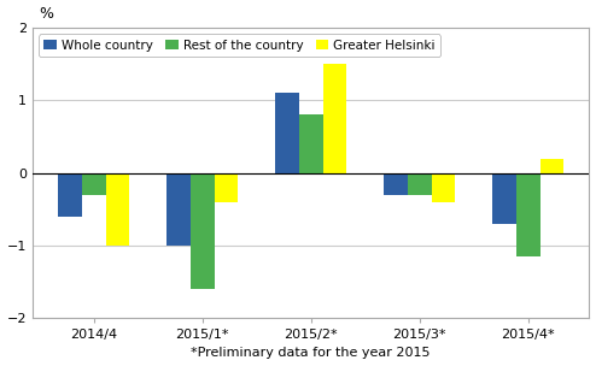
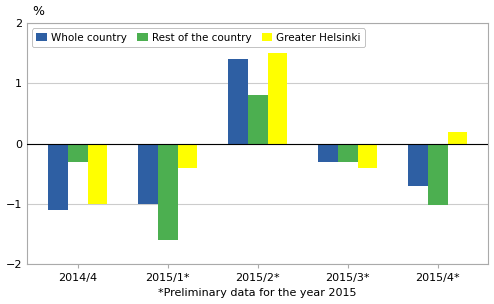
Whole country/2014/4: -0.6 -> -1.1
Whole country/2015/2*: 1.1 -> 1.4
Rest of the country/2015/4*: -1.15 -> -1.02
